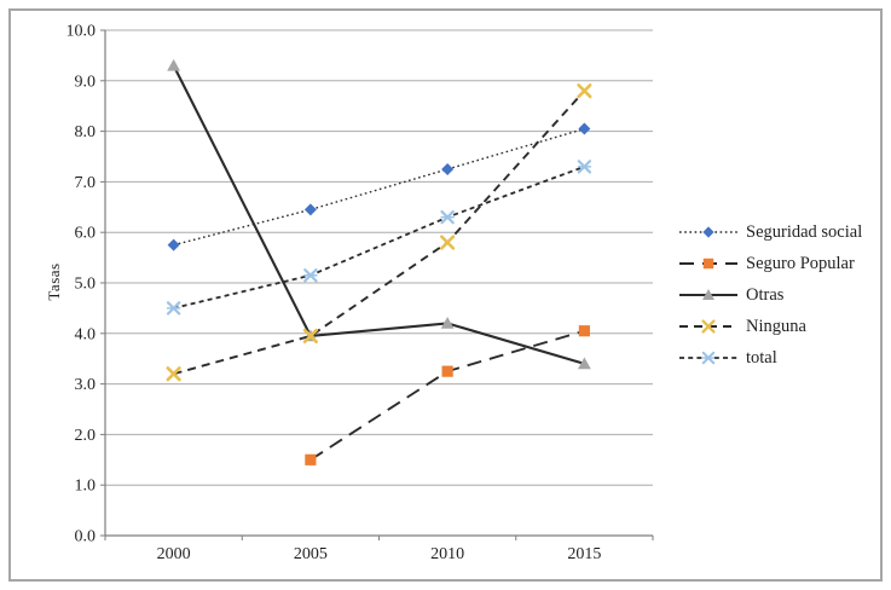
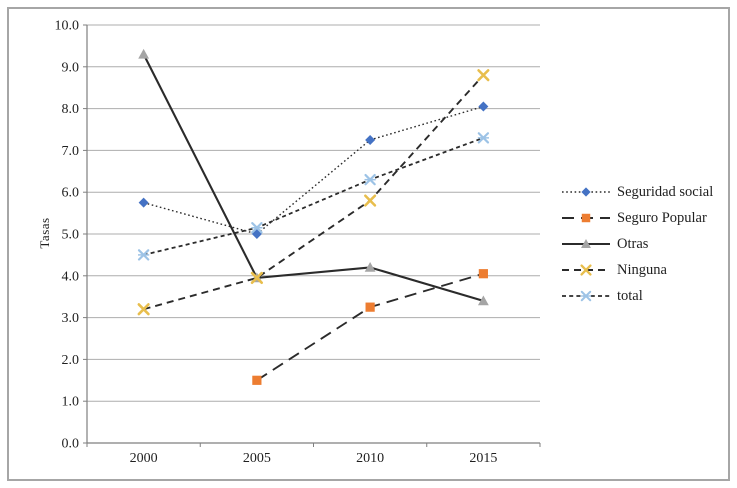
Seguridad social/2005: 6.5 -> 5.0
